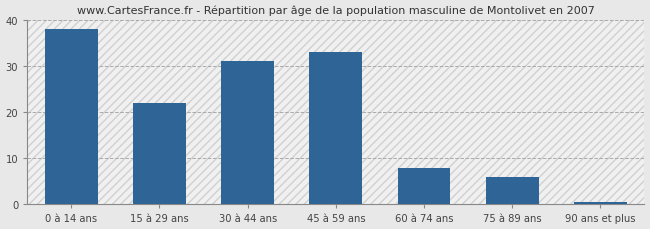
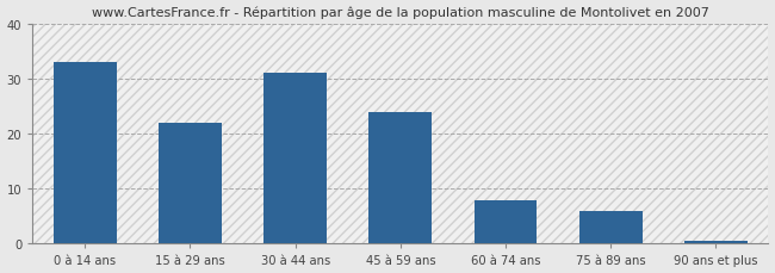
0 à 14 ans: 38.0 -> 33.0
45 à 59 ans: 33.0 -> 24.0
